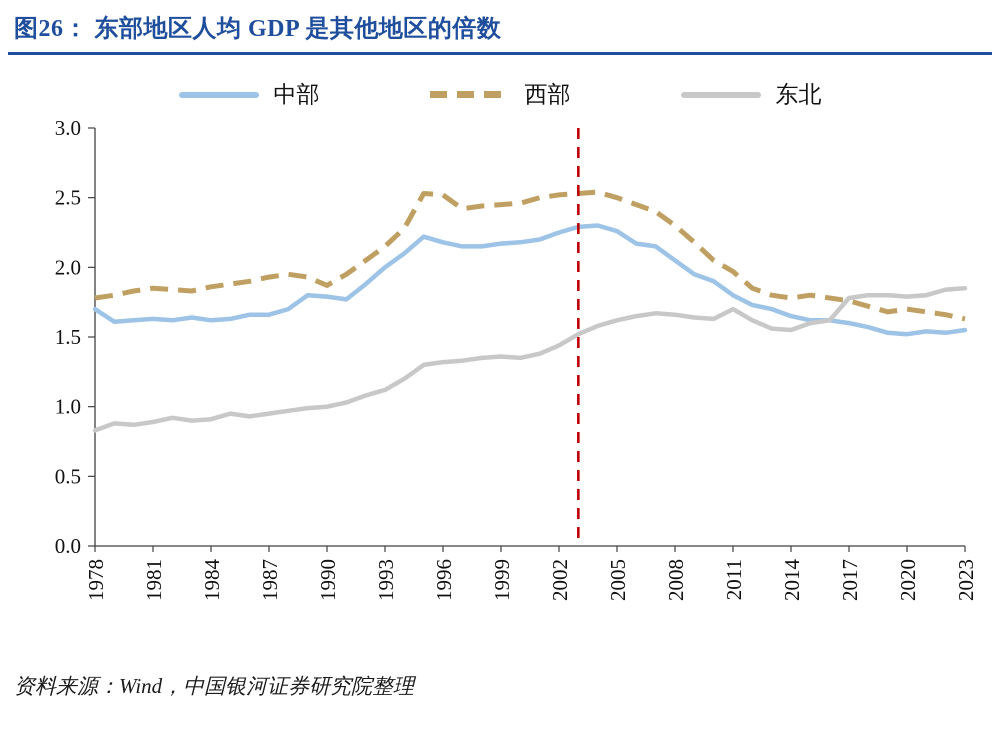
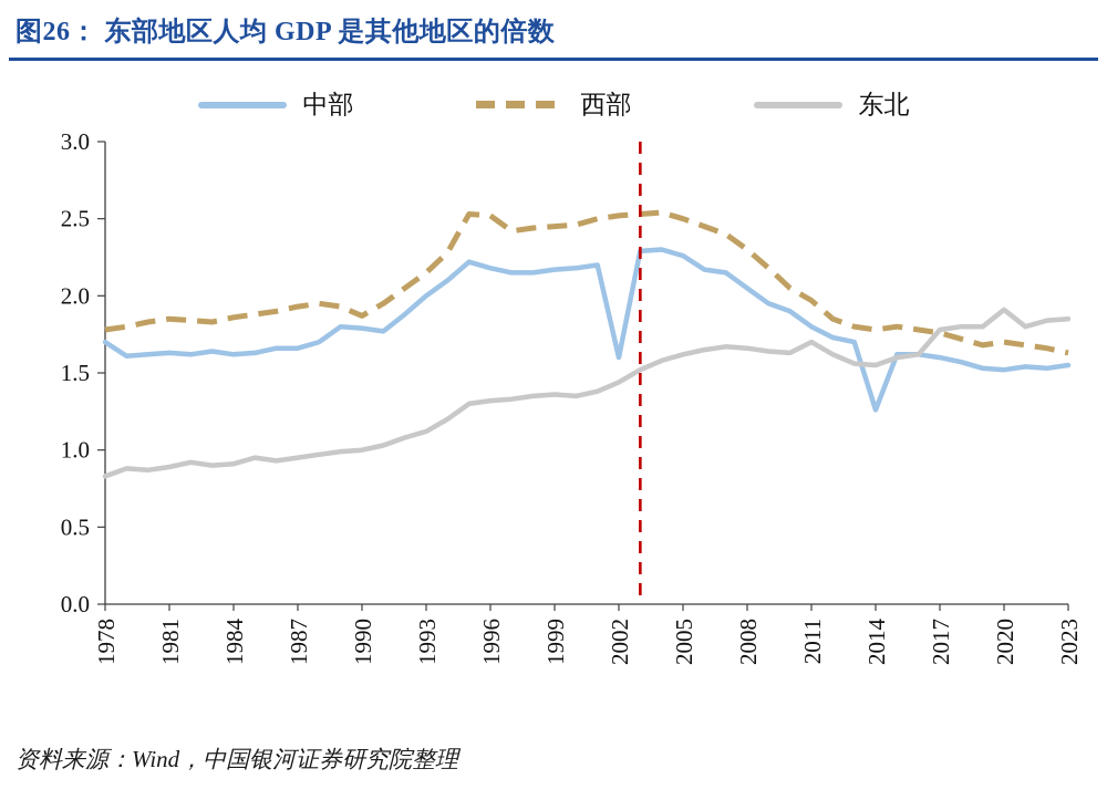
中部/2002: 2.25 -> 1.60
中部/2014: 1.65 -> 1.26
东北/2020: 1.79 -> 1.91
